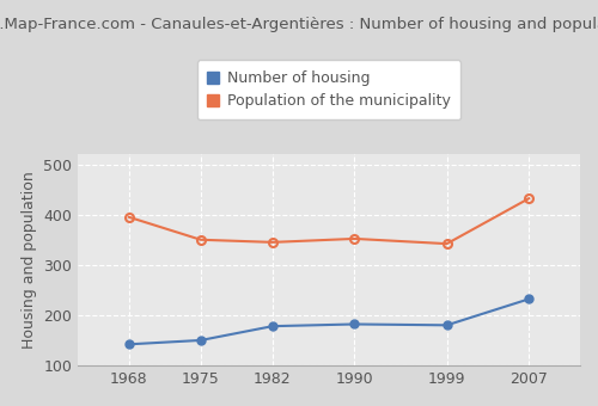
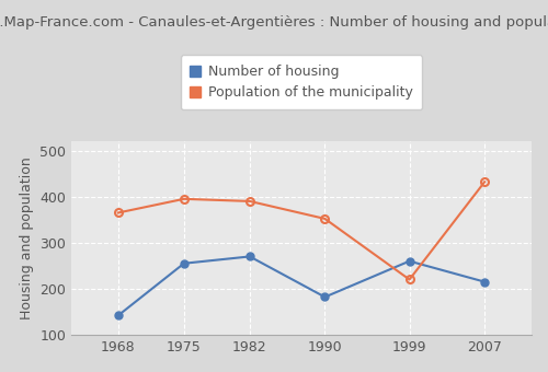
Population of the municipality/1968: 395 -> 365
Number of housing/1975: 150 -> 255
Population of the municipality/1975: 350 -> 395
Number of housing/1982: 178 -> 270
Population of the municipality/1982: 345 -> 390
Number of housing/1999: 180 -> 260
Population of the municipality/1999: 342 -> 220
Number of housing/2007: 232 -> 215
